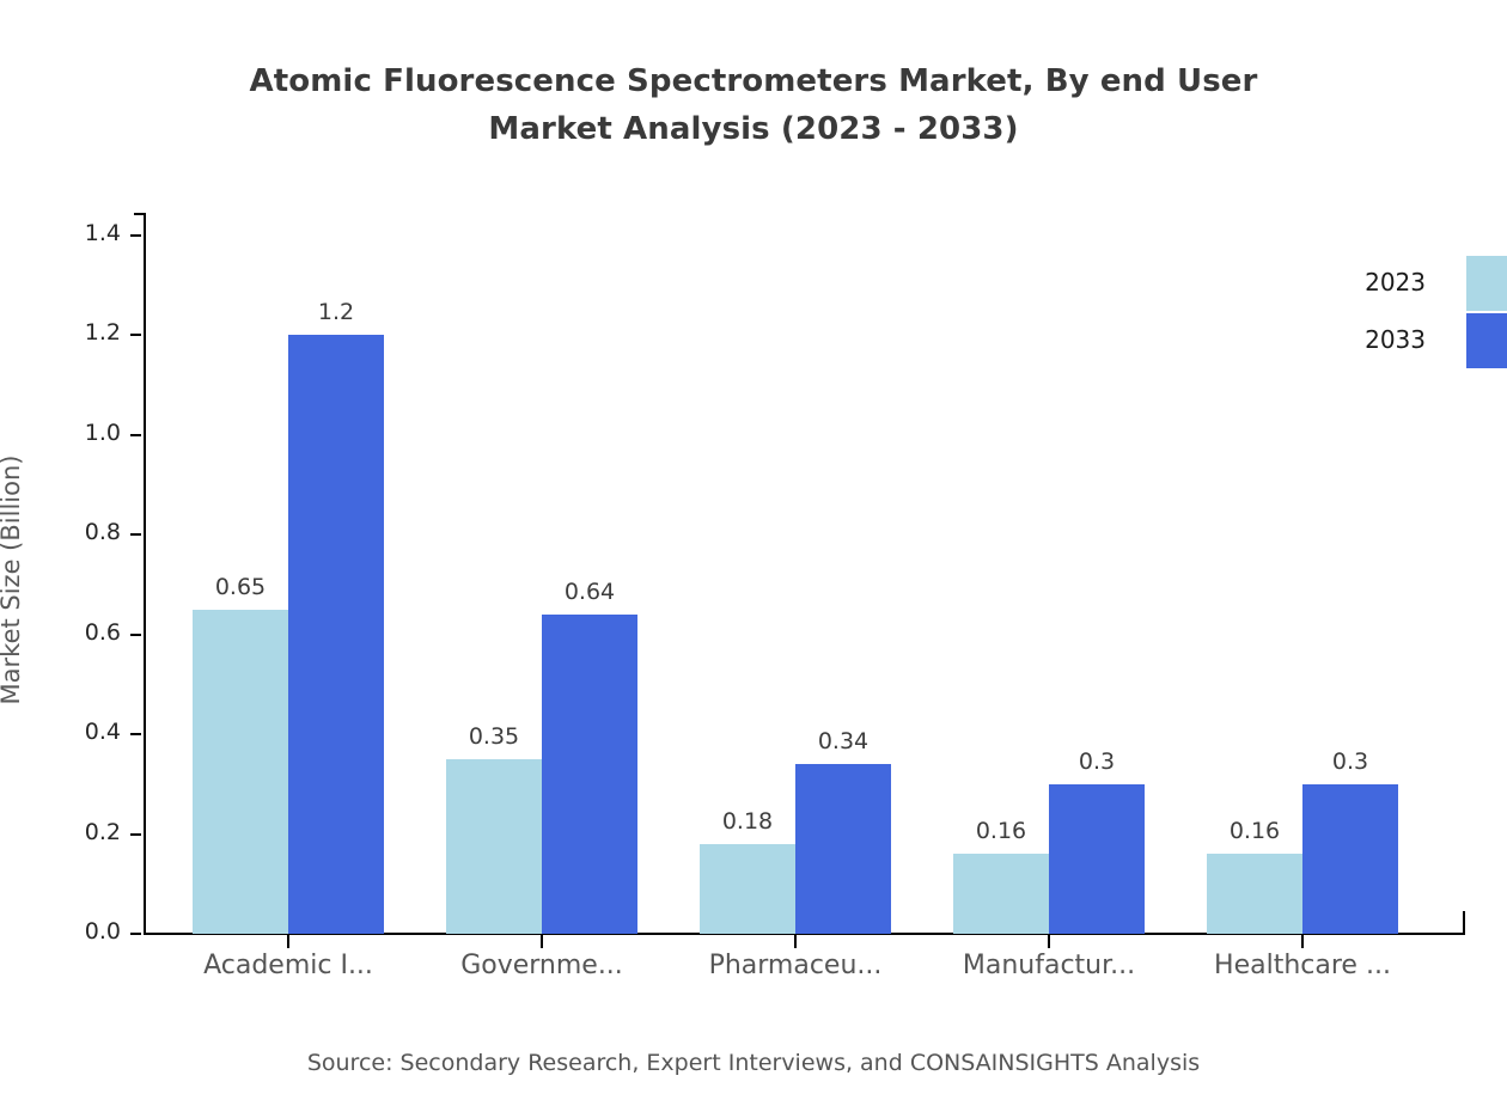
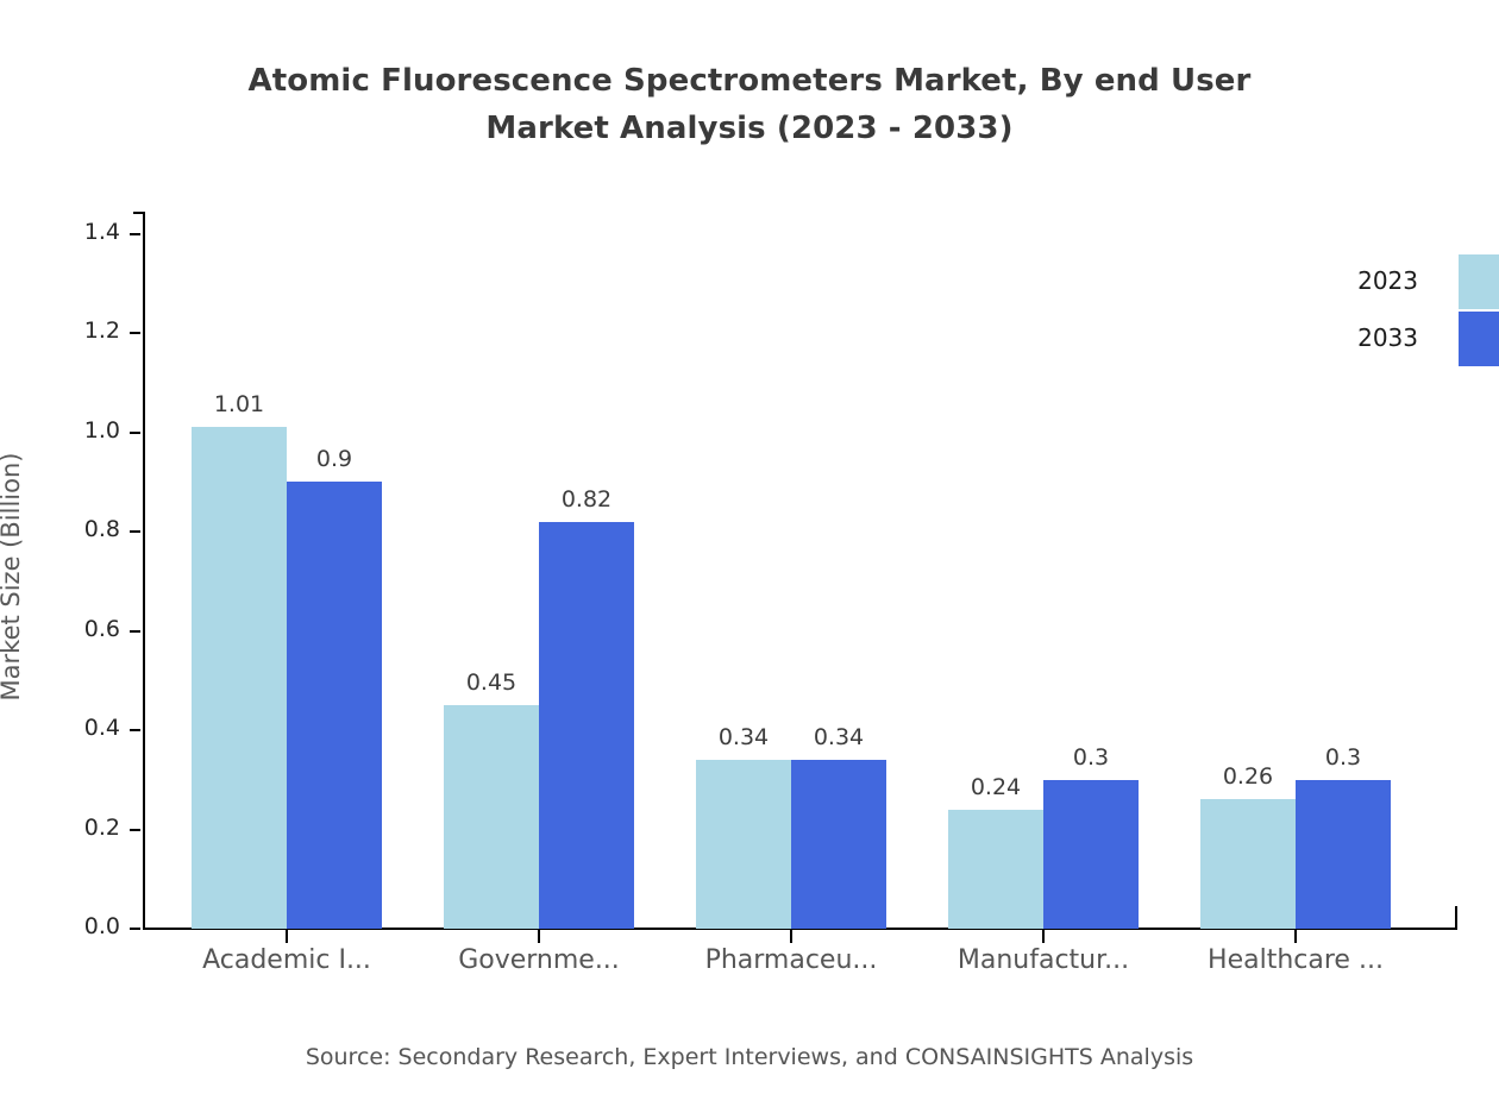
2023/Academic I...: 0.65 -> 1.01
2033/Academic I...: 1.2 -> 0.9
2023/Governme...: 0.35 -> 0.45
2033/Governme...: 0.64 -> 0.82
2023/Pharmaceu...: 0.18 -> 0.34
2023/Manufactur...: 0.16 -> 0.24
2023/Healthcare ...: 0.16 -> 0.26
